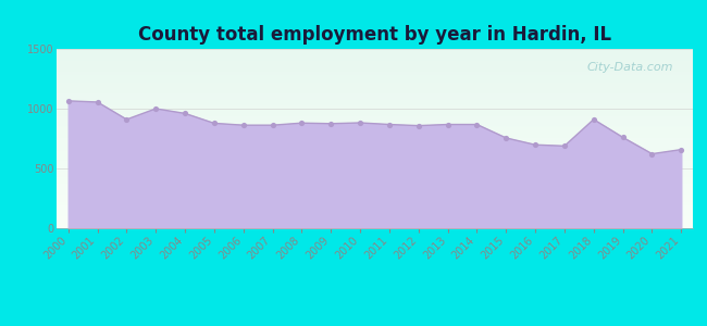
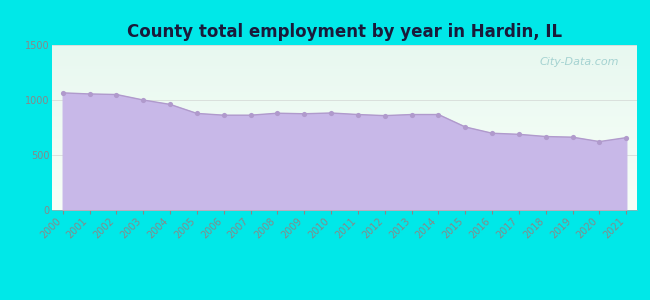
2002: 910 -> 1050
2018: 910 -> 670
2019: 760 -> 660
